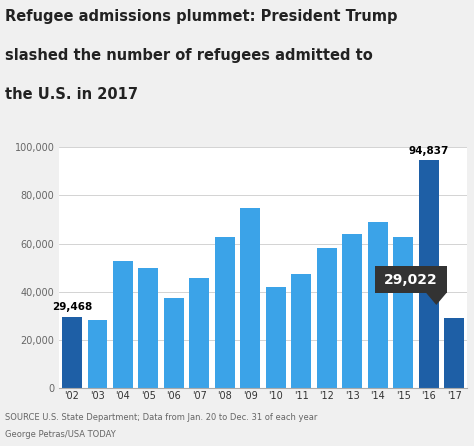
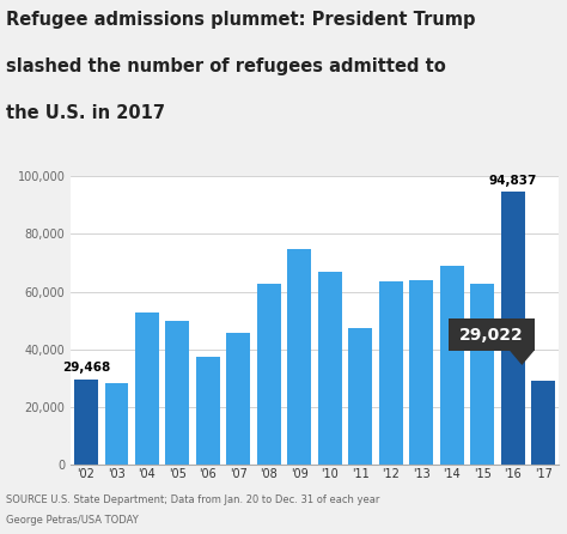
'10: 42,000 -> 66,800
'12: 58,000 -> 63,400
